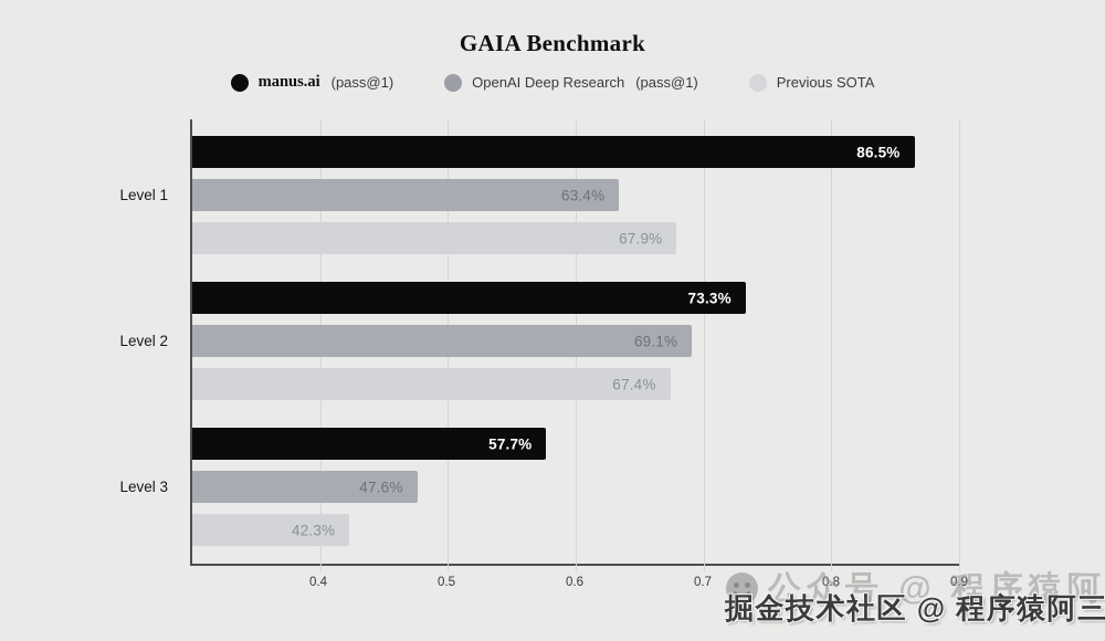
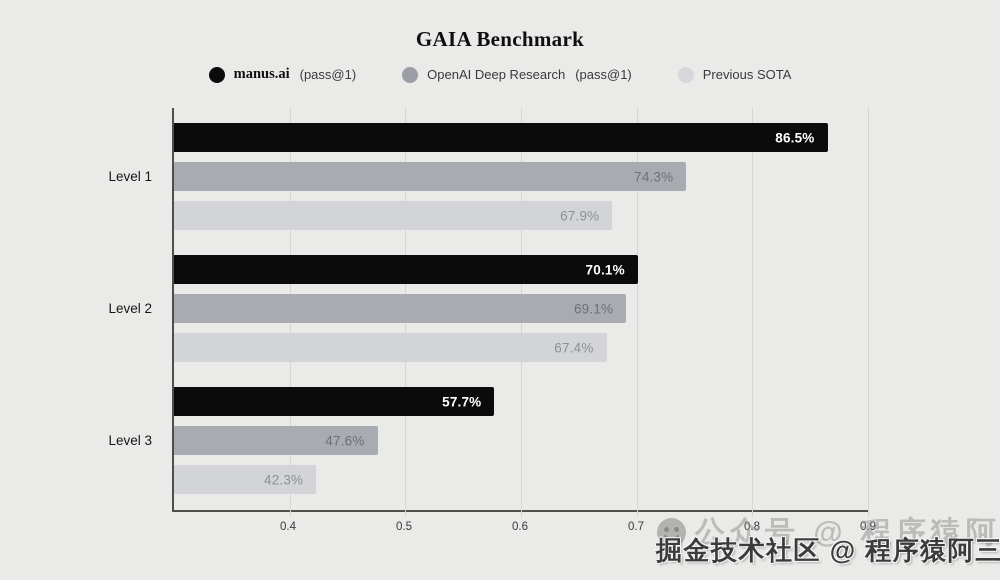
OpenAI Deep Research (pass@1)/Level 1: 63.4% -> 74.3%
manus.ai (pass@1)/Level 2: 73.3% -> 70.1%
